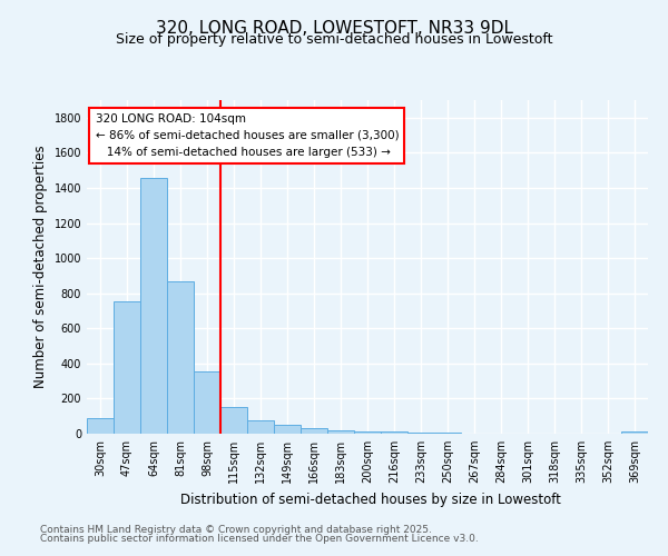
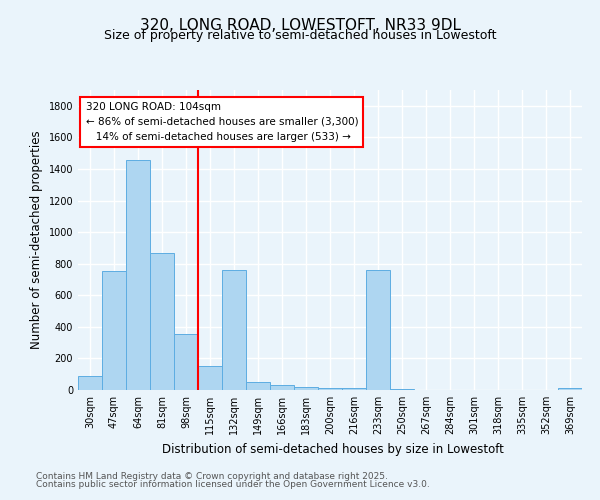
132sqm: 80 -> 760
233sqm: 0 -> 760
